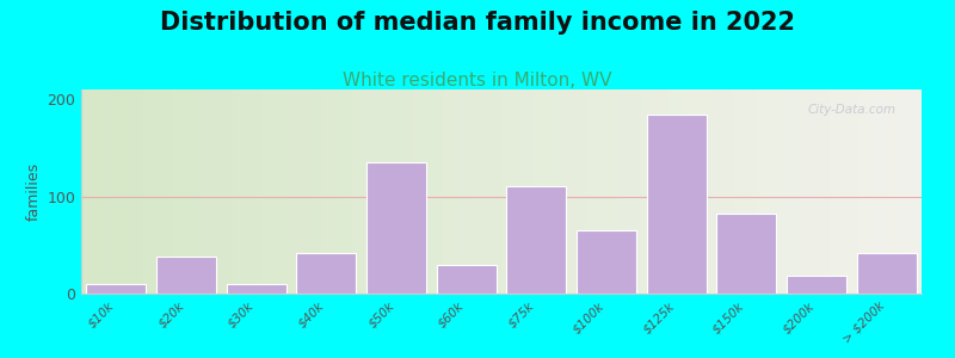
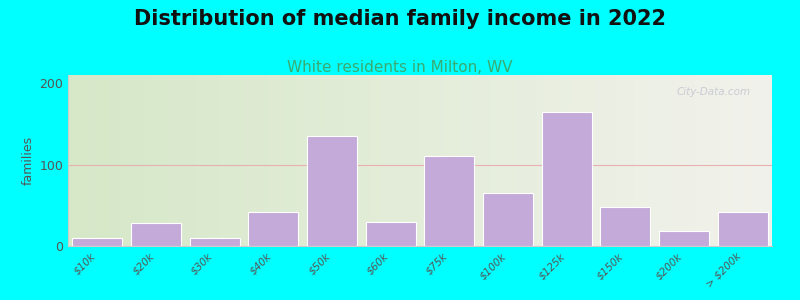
$20k: 38 -> 28
$125k: 184 -> 165
$150k: 82 -> 48
